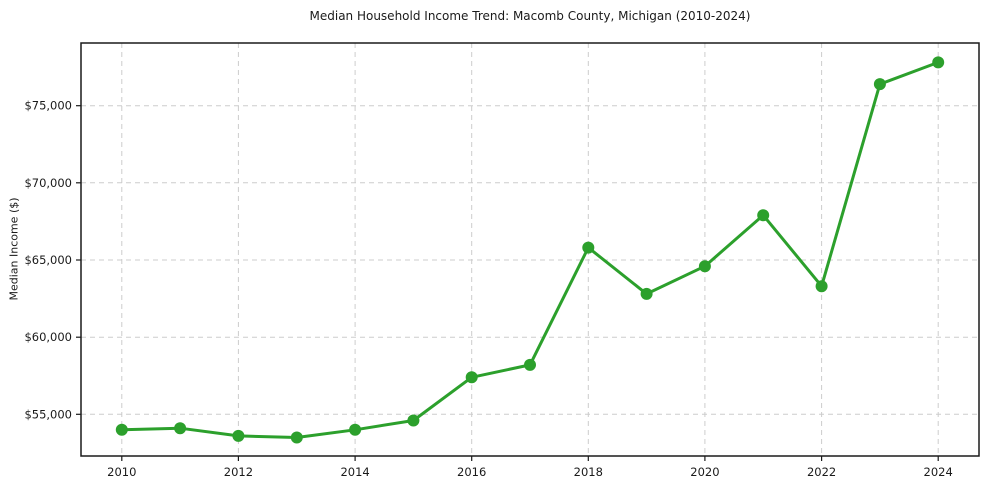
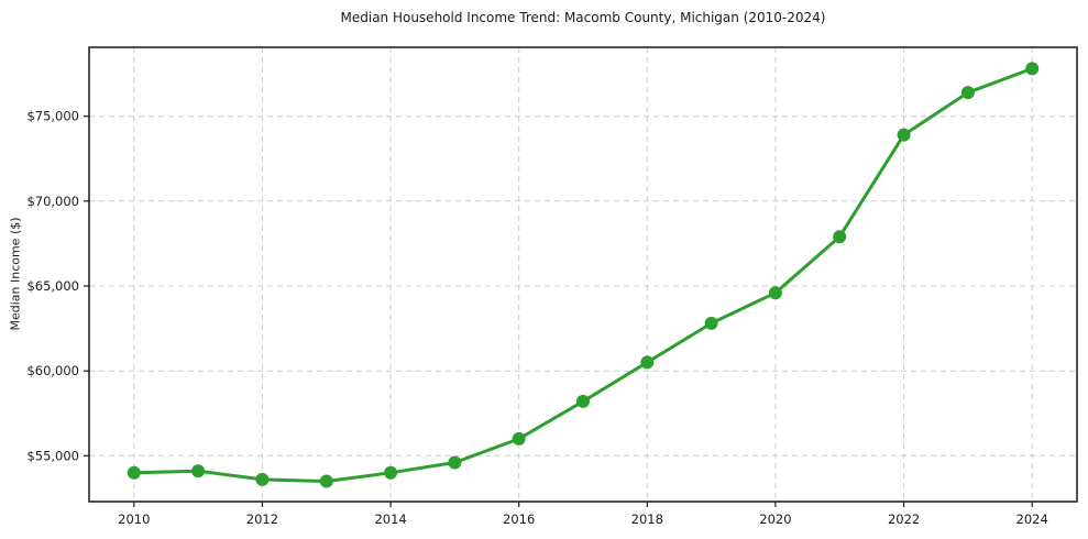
2016: $57400 -> $56000
2018: $65800 -> $60500
2022: $63300 -> $73900
